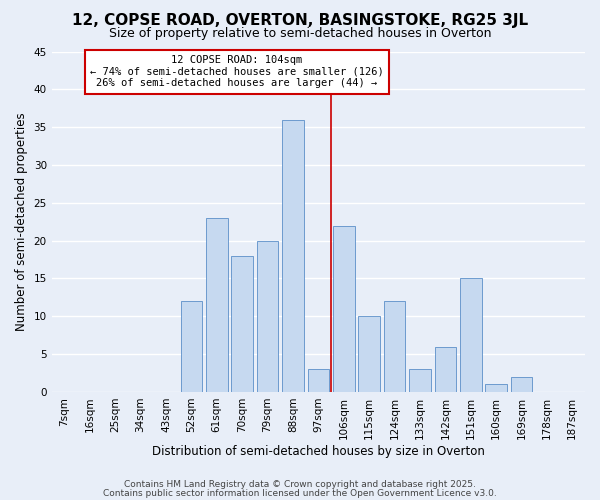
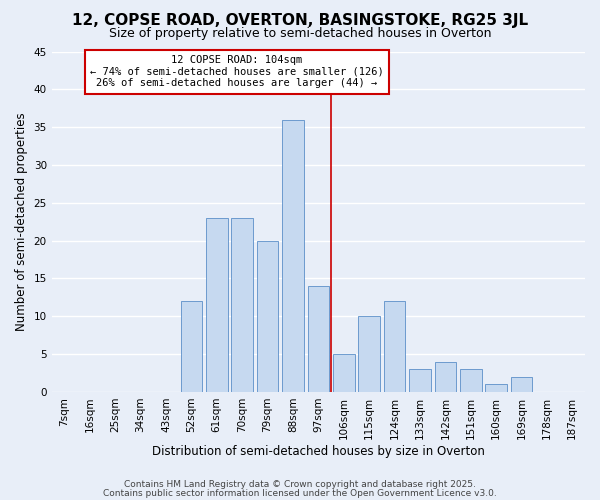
70sqm: 18 -> 23
97sqm: 3 -> 14
106sqm: 22 -> 5
142sqm: 6 -> 4
151sqm: 15 -> 3
